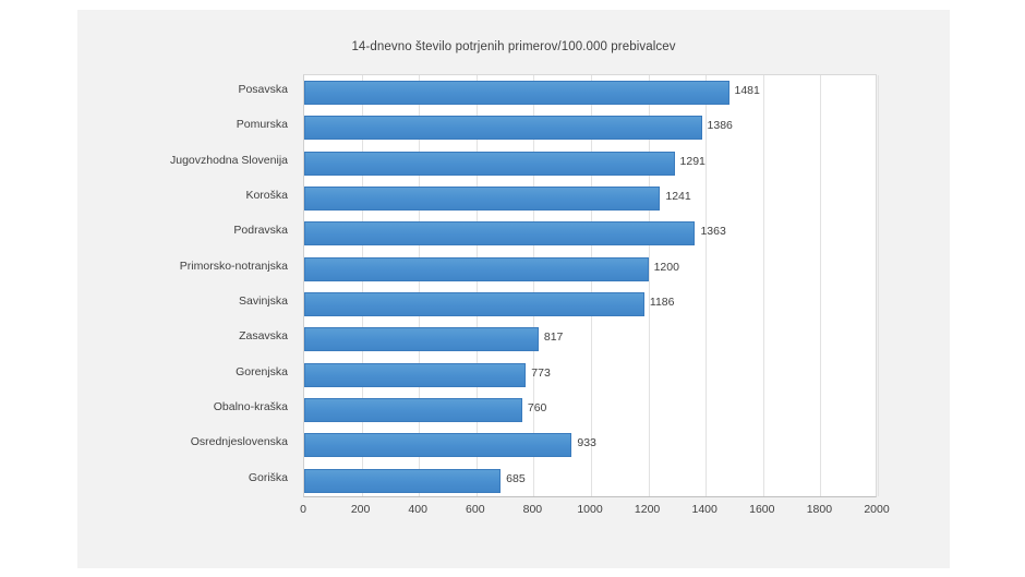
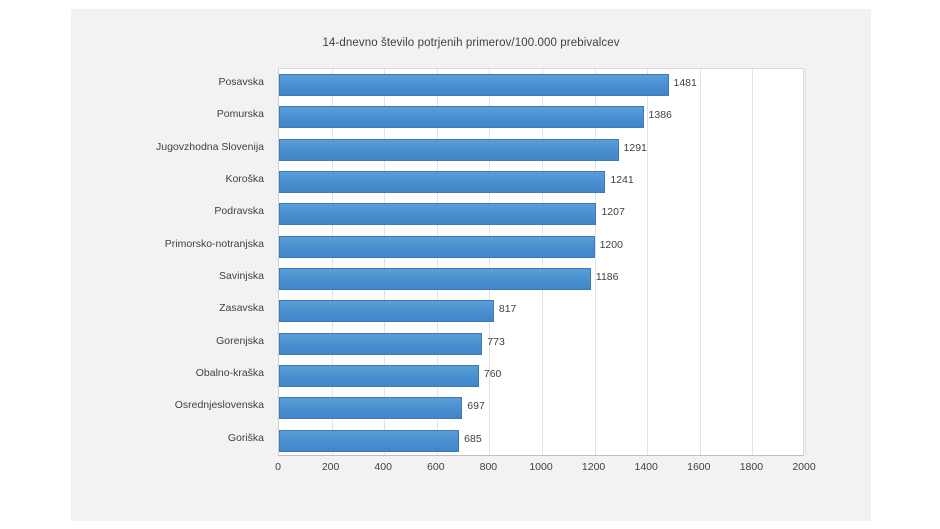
Podravska: 1363 -> 1207
Osrednjeslovenska: 933 -> 697
